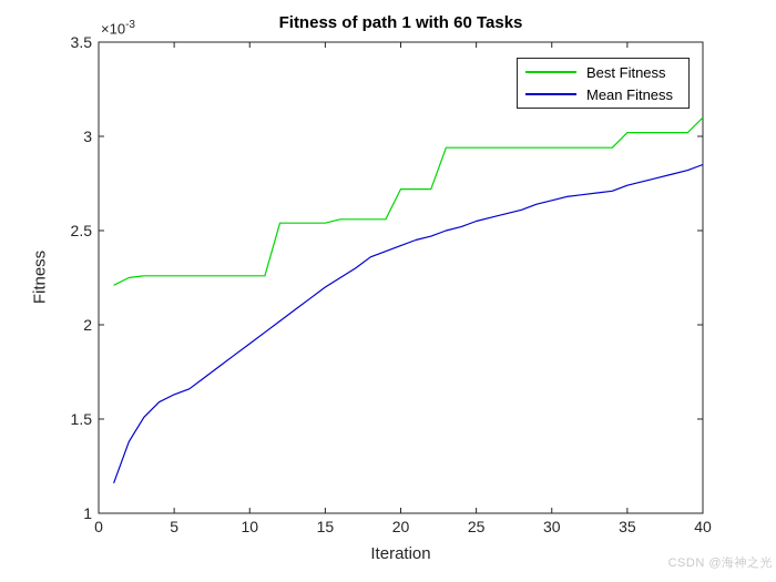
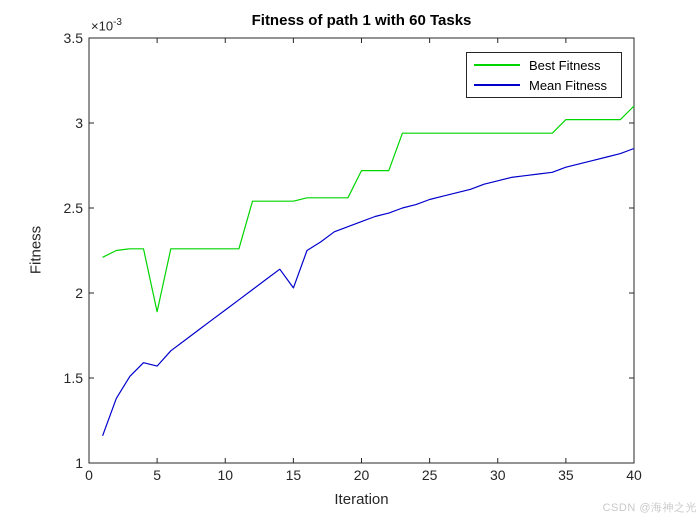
Best Fitness/5: 2.26 -> 1.89
Mean Fitness/5: 1.63 -> 1.57
Mean Fitness/15: 2.20 -> 2.03
